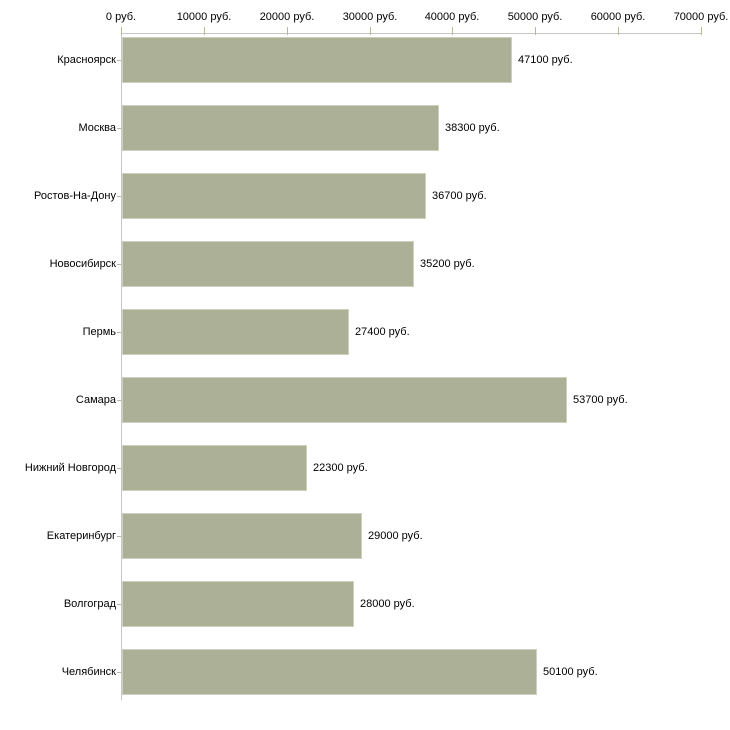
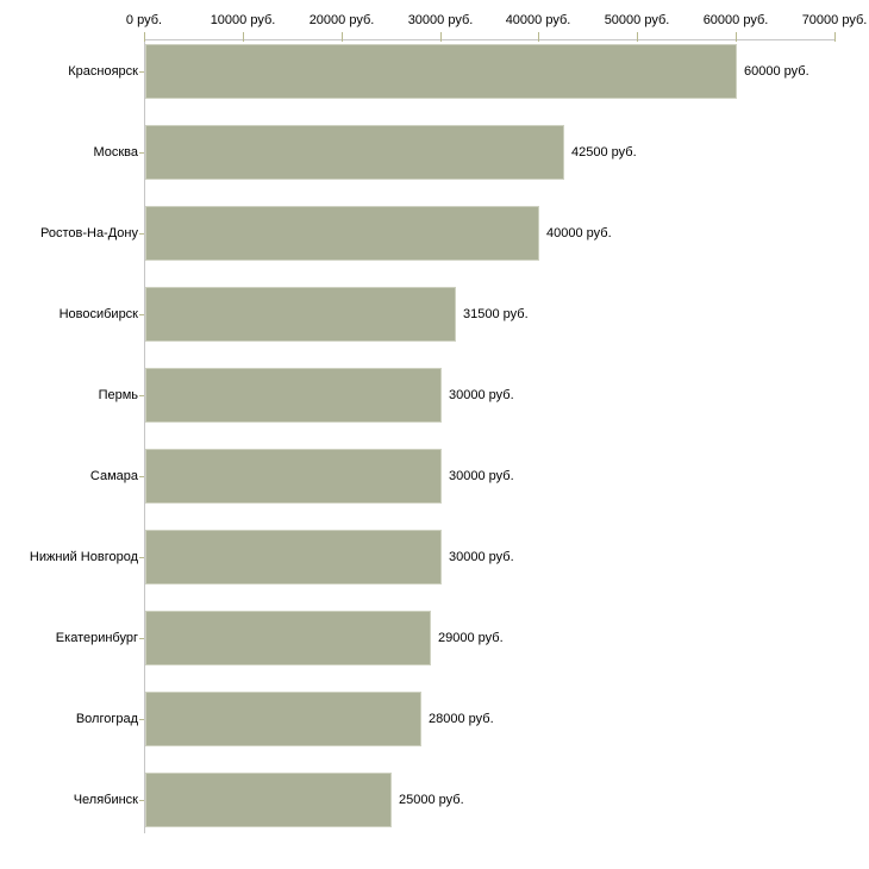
Красноярск: 47100 -> 60000
Москва: 38300 -> 42500
Ростов-На-Дону: 36700 -> 40000
Новосибирск: 35200 -> 31500
Пермь: 27400 -> 30000
Самара: 53700 -> 30000
Нижний Новгород: 22300 -> 30000
Челябинск: 50100 -> 25000
